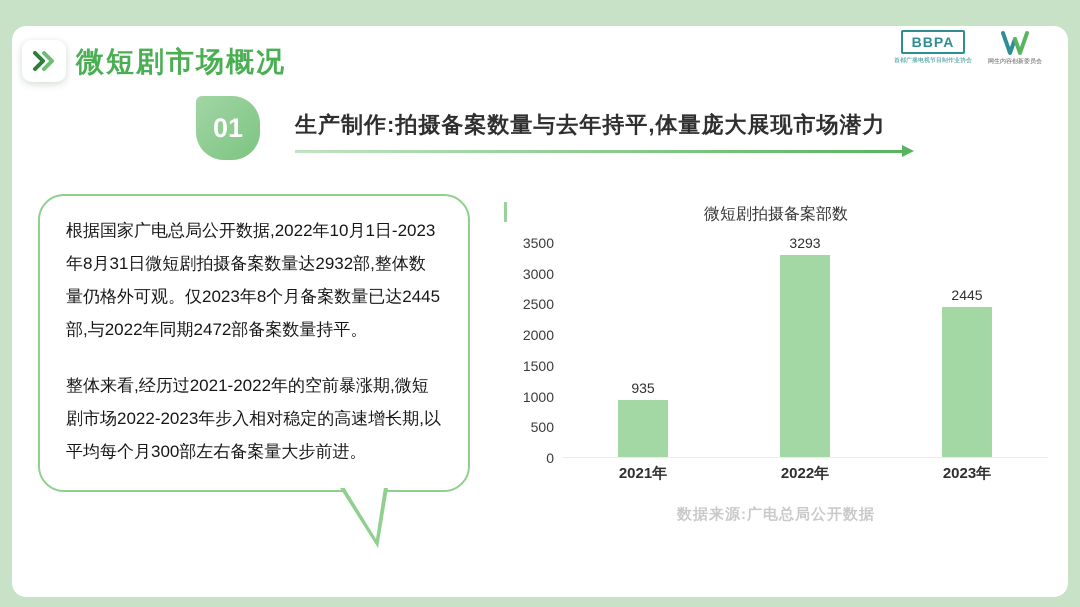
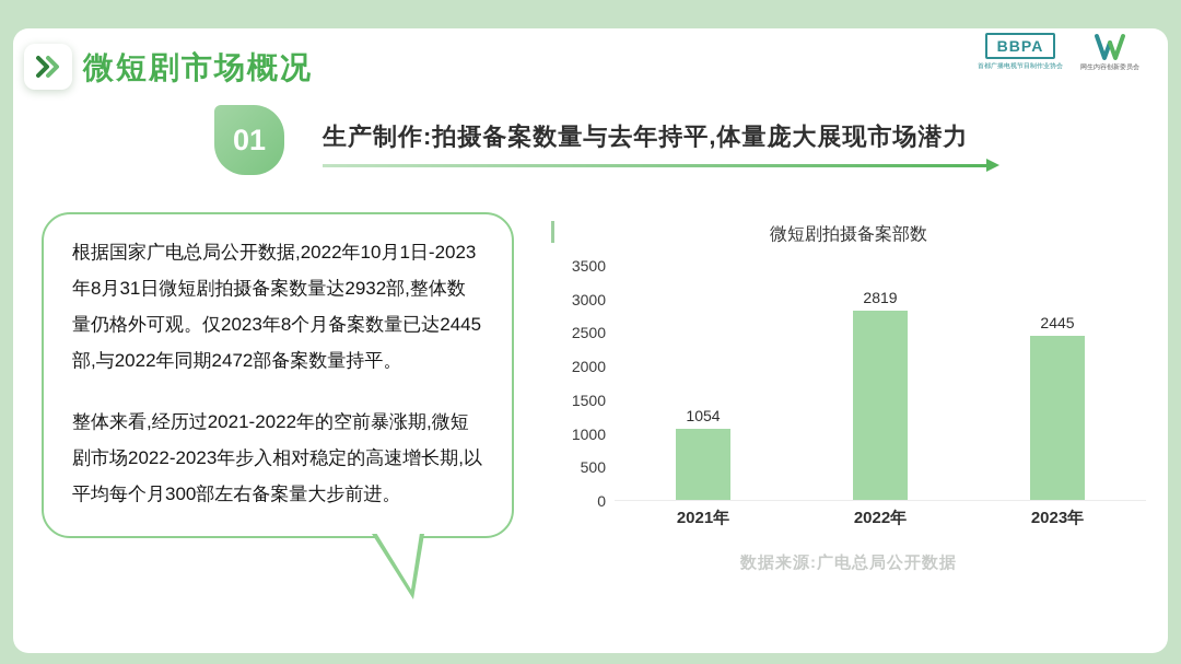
2021年: 935 -> 1054
2022年: 3293 -> 2819
